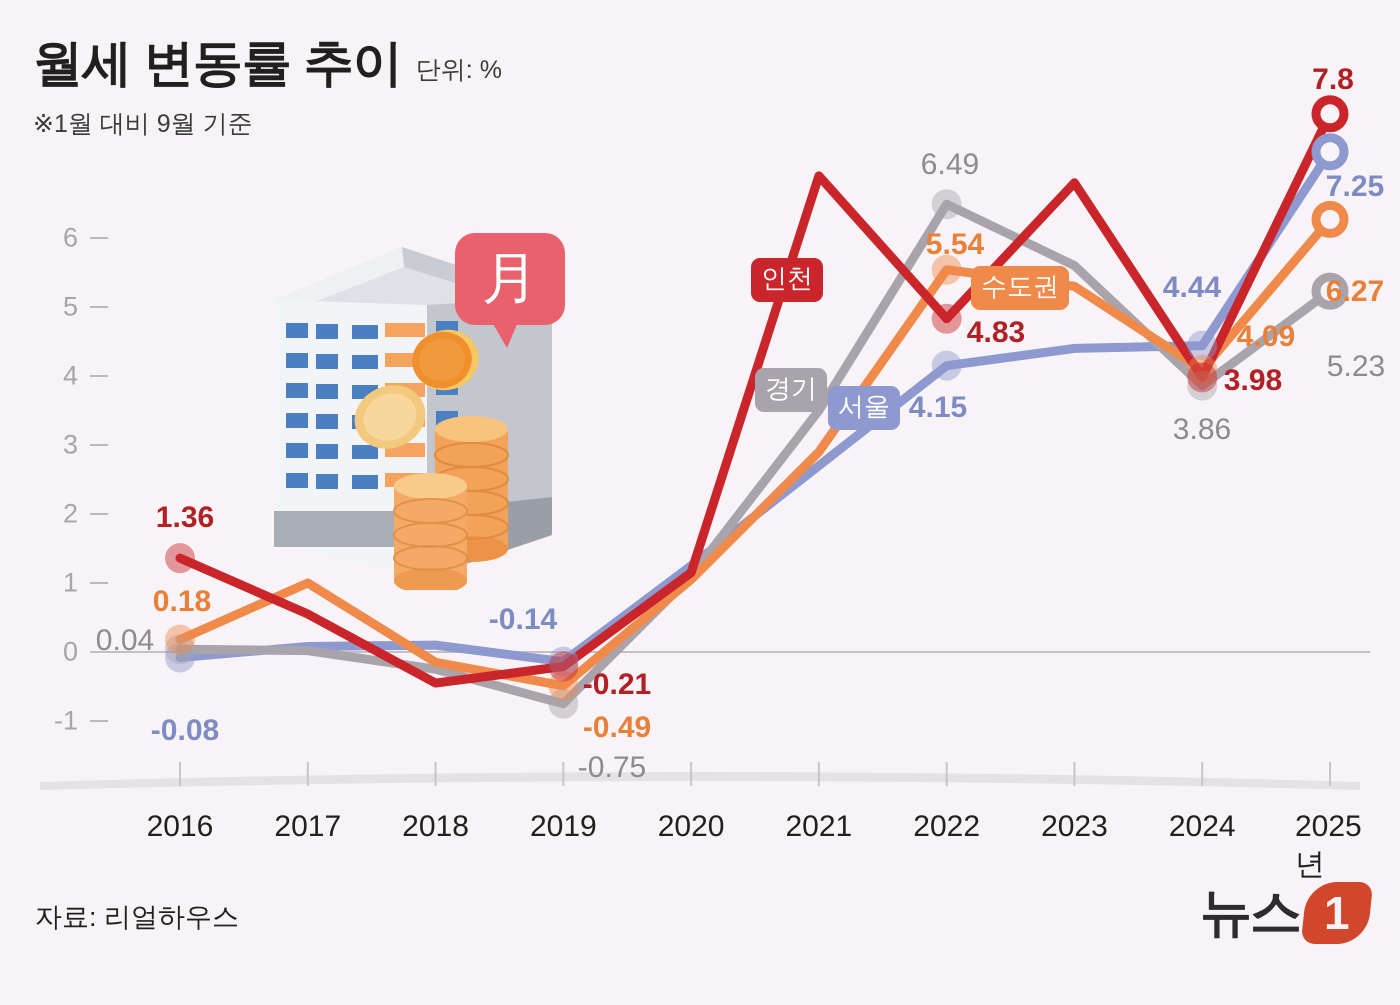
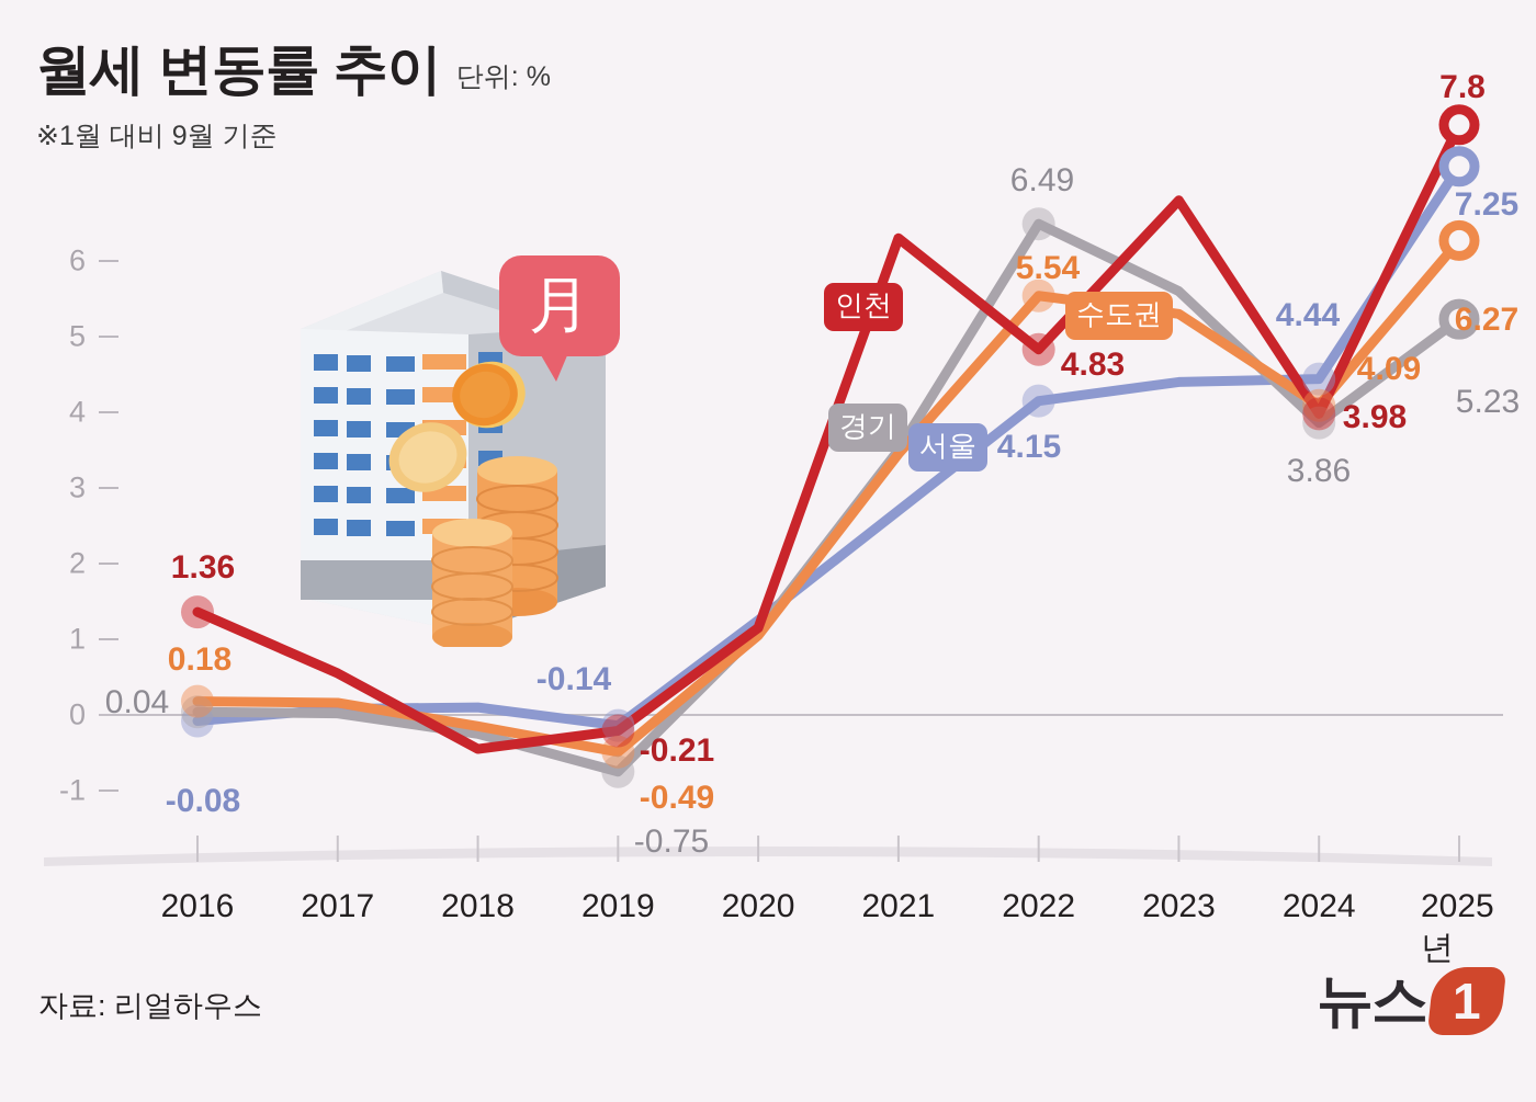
수도권/2017: 1.0 -> 0.2
인천/2021: 6.9 -> 6.3
수도권/2021: 2.9 -> 3.5
